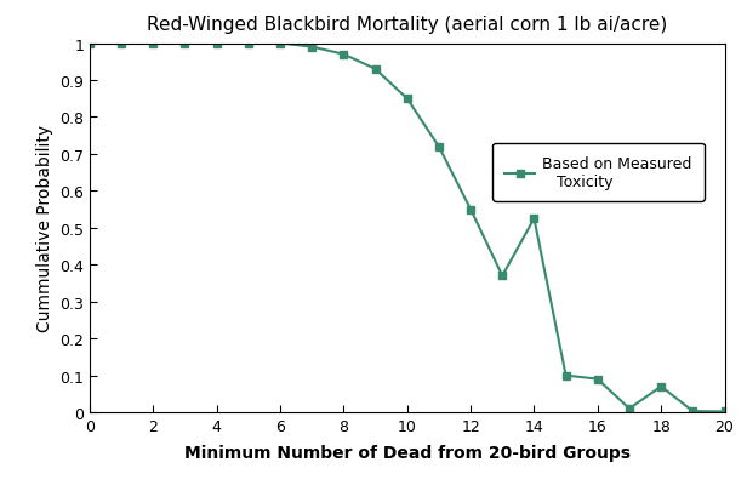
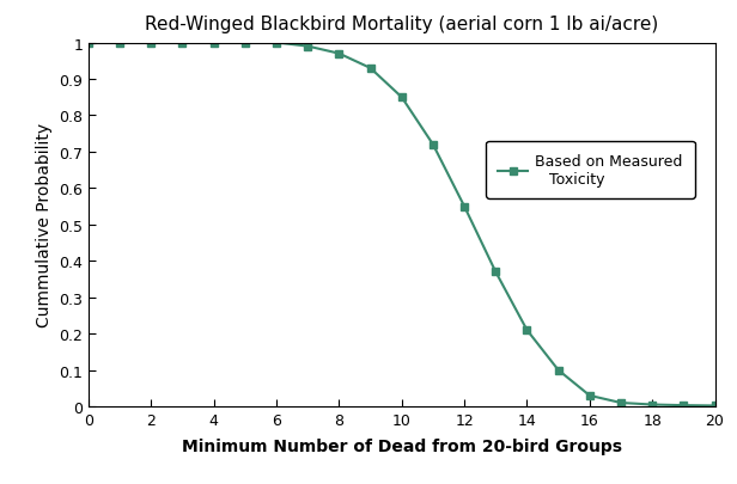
14: 0.525 -> 0.210
16: 0.090 -> 0.030
18: 0.070 -> 0.005
